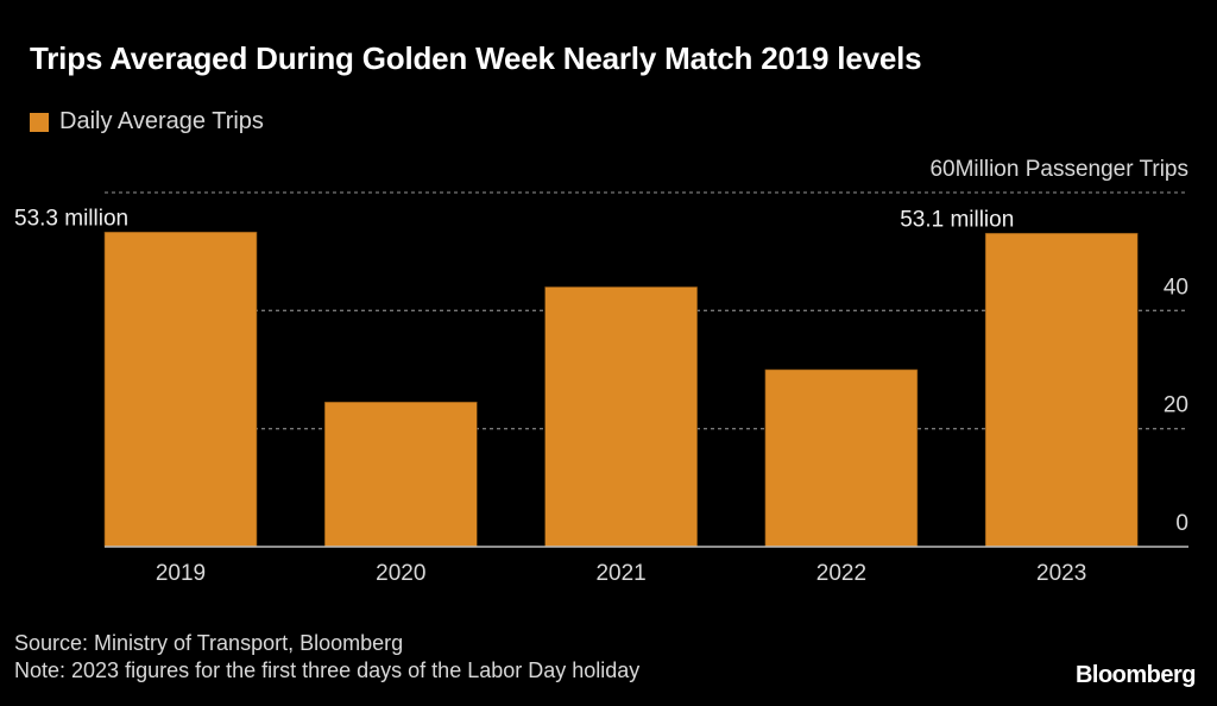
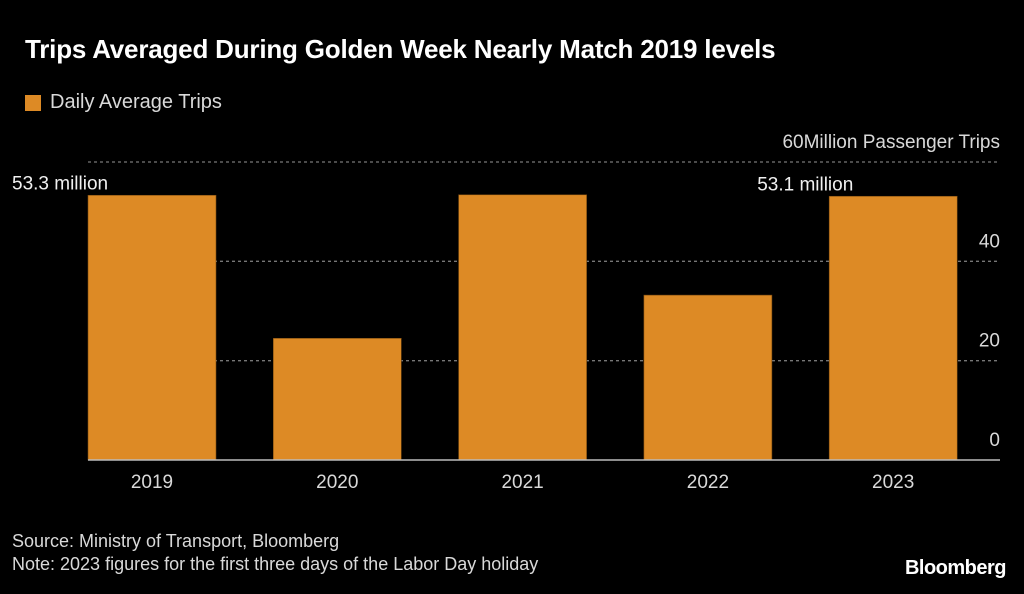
2021: 44 -> 53
2022: 30 -> 33
